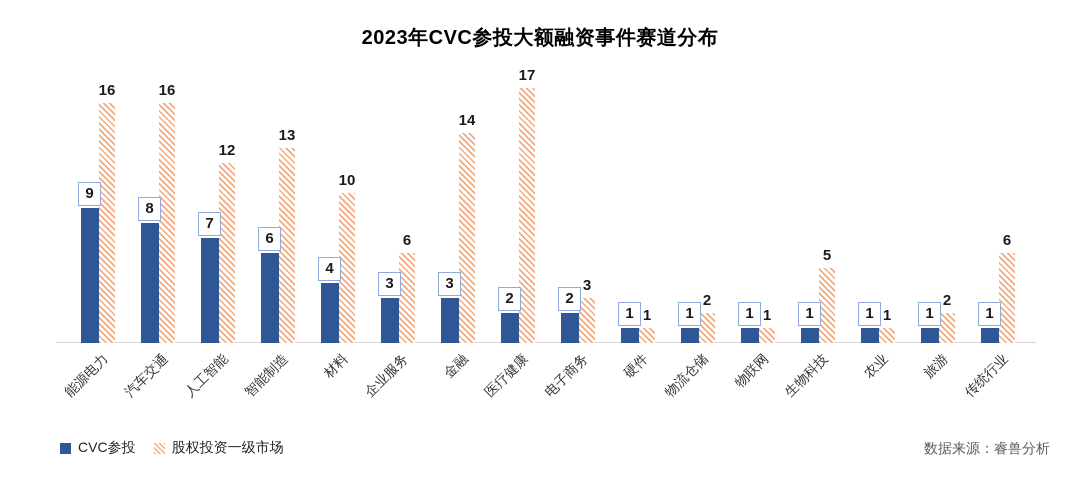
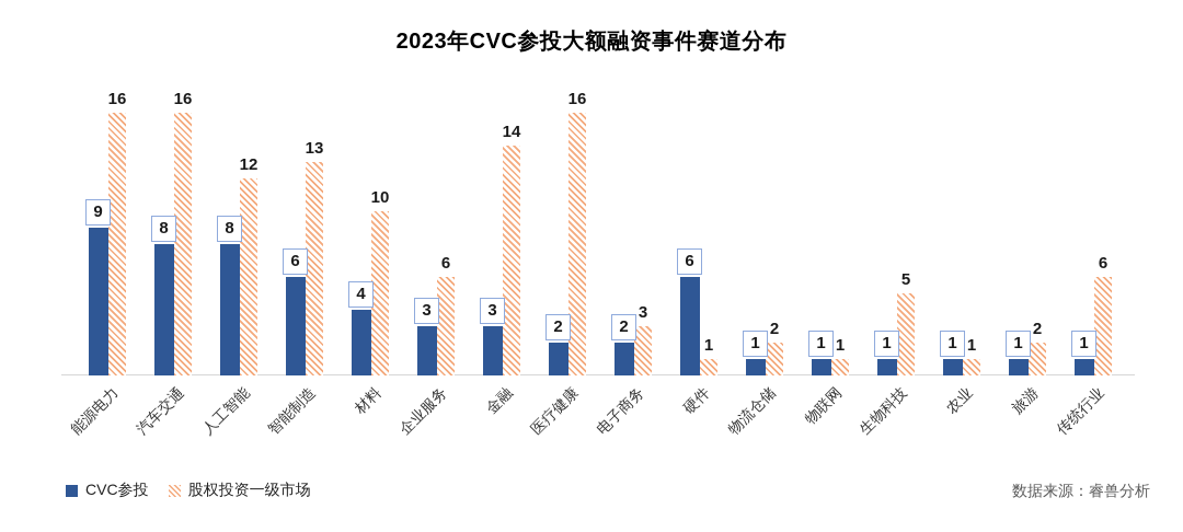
CVC参投/人工智能: 7 -> 8
股权投资一级市场/医疗健康: 17 -> 16
CVC参投/硬件: 1 -> 6
